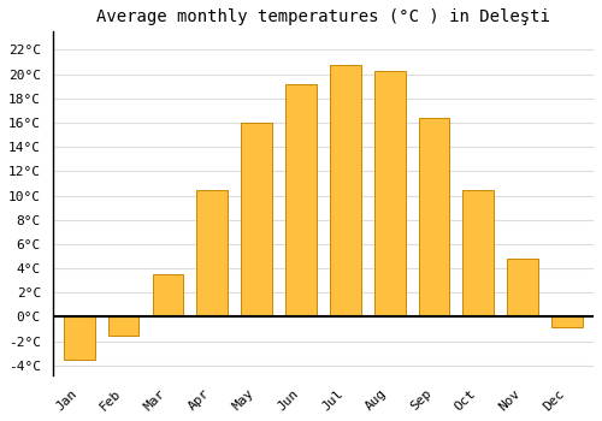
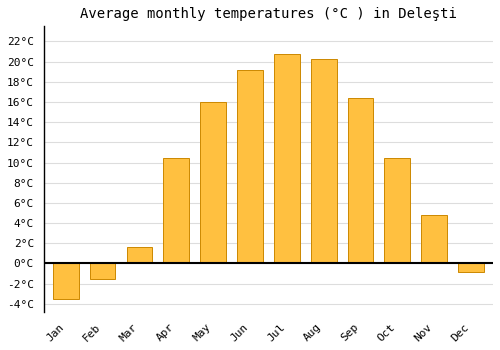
Mar: 3.5°C -> 1.6°C
